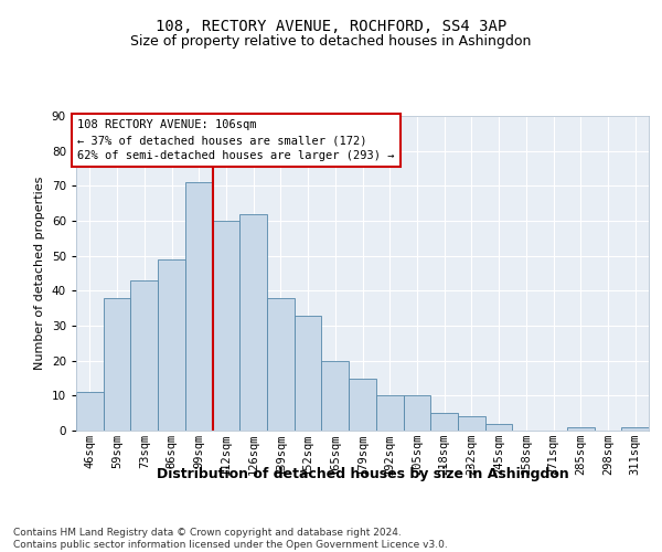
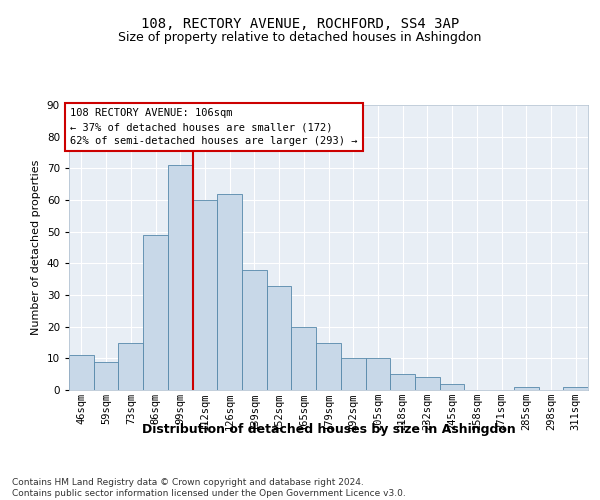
59sqm: 38 -> 9
73sqm: 43 -> 15
